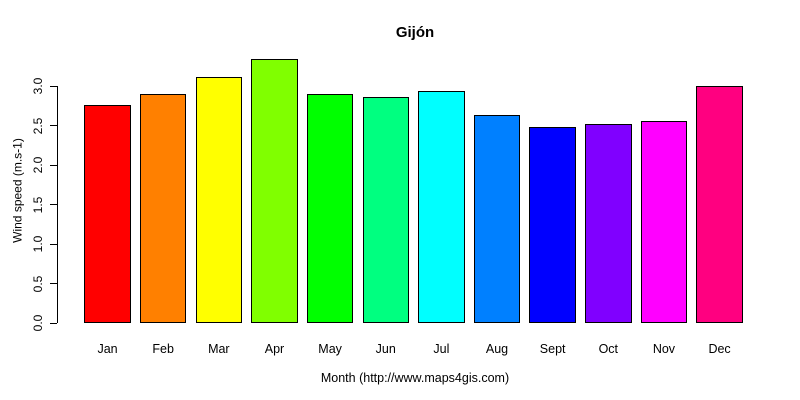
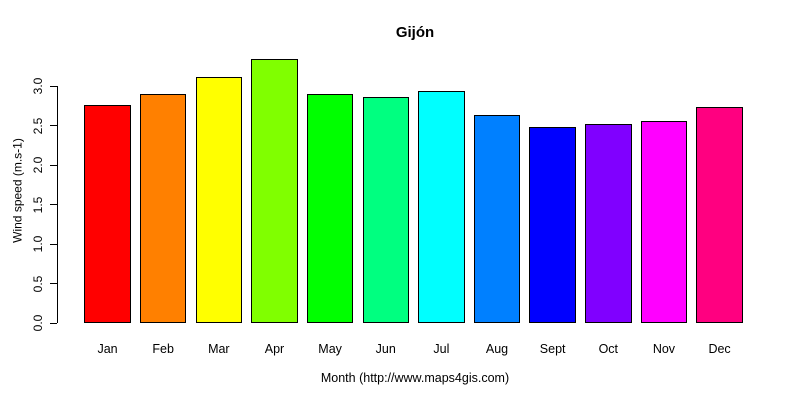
Dec: 3.0 -> 2.7
